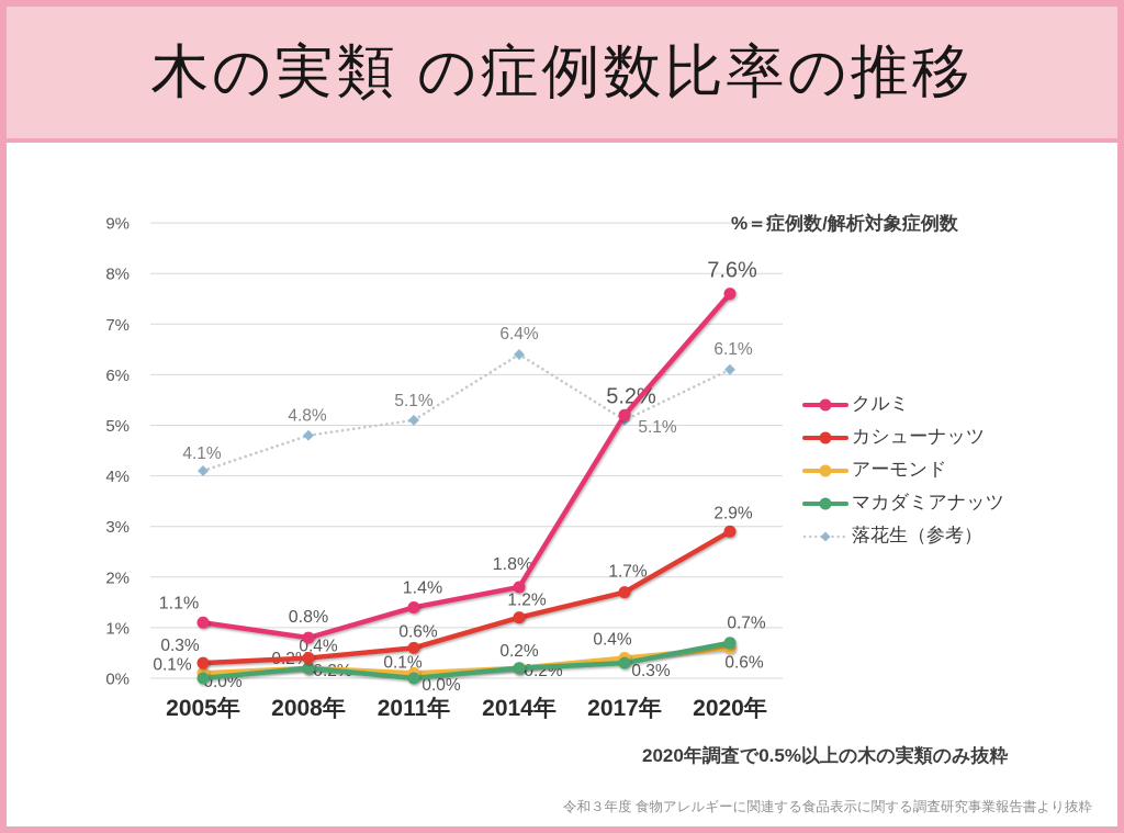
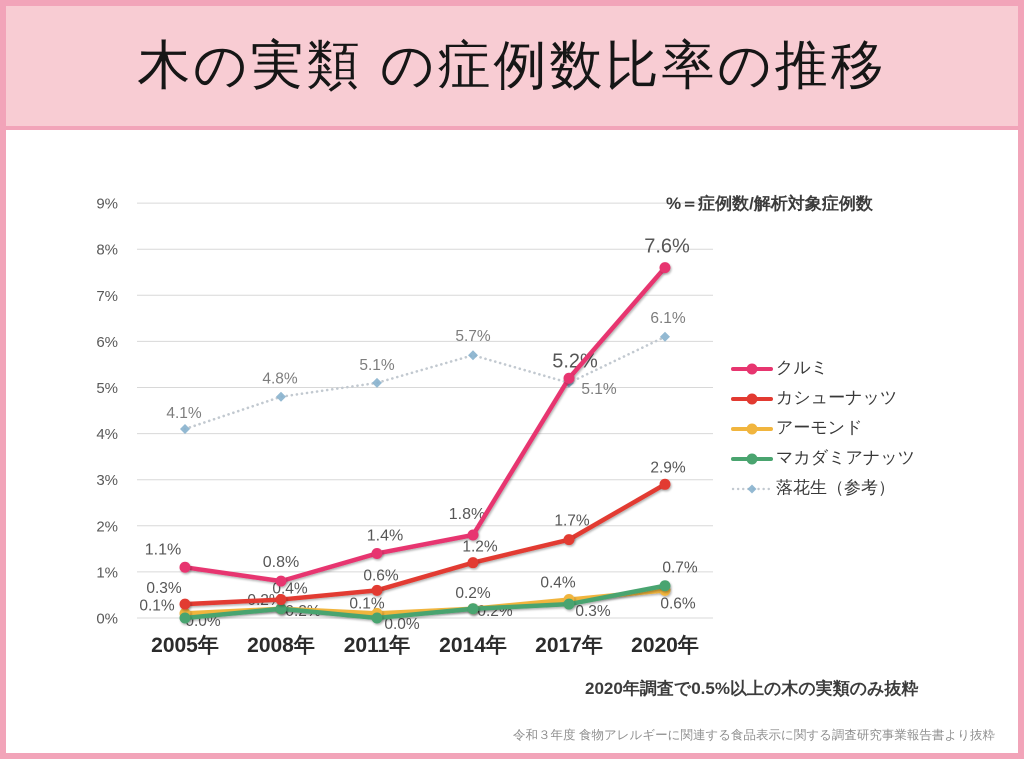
落花生（参考）/2014年: 6.4% -> 5.7%
